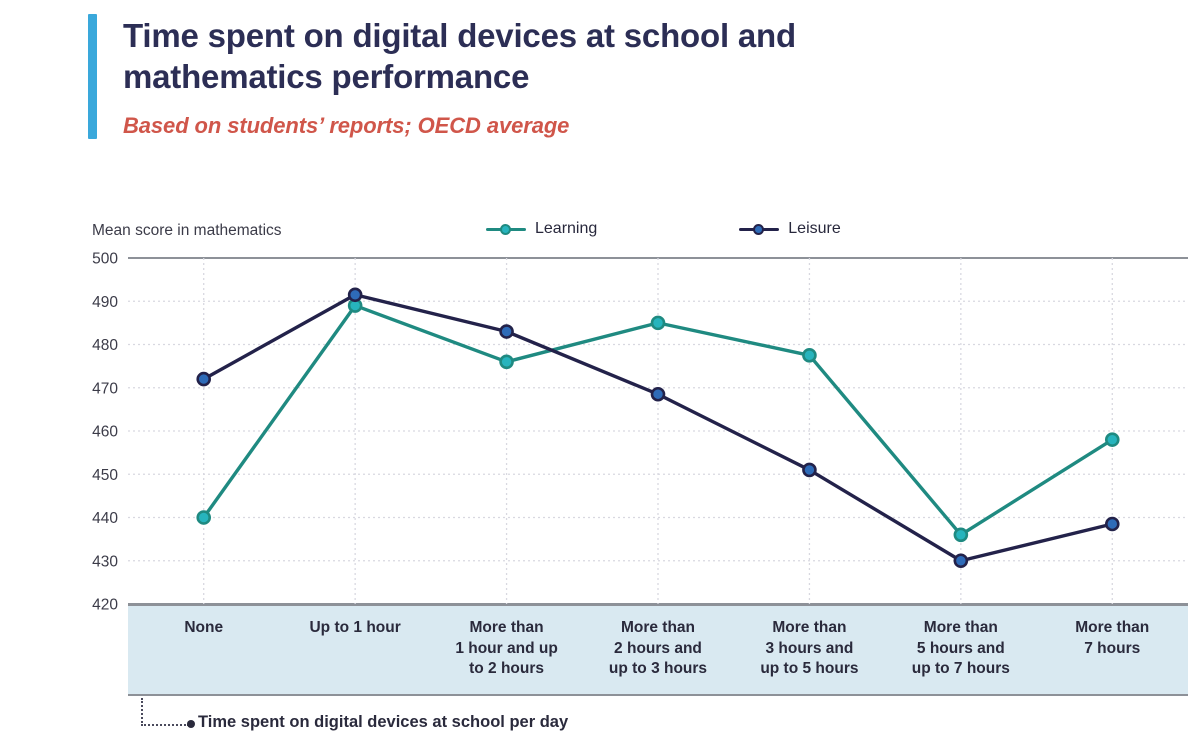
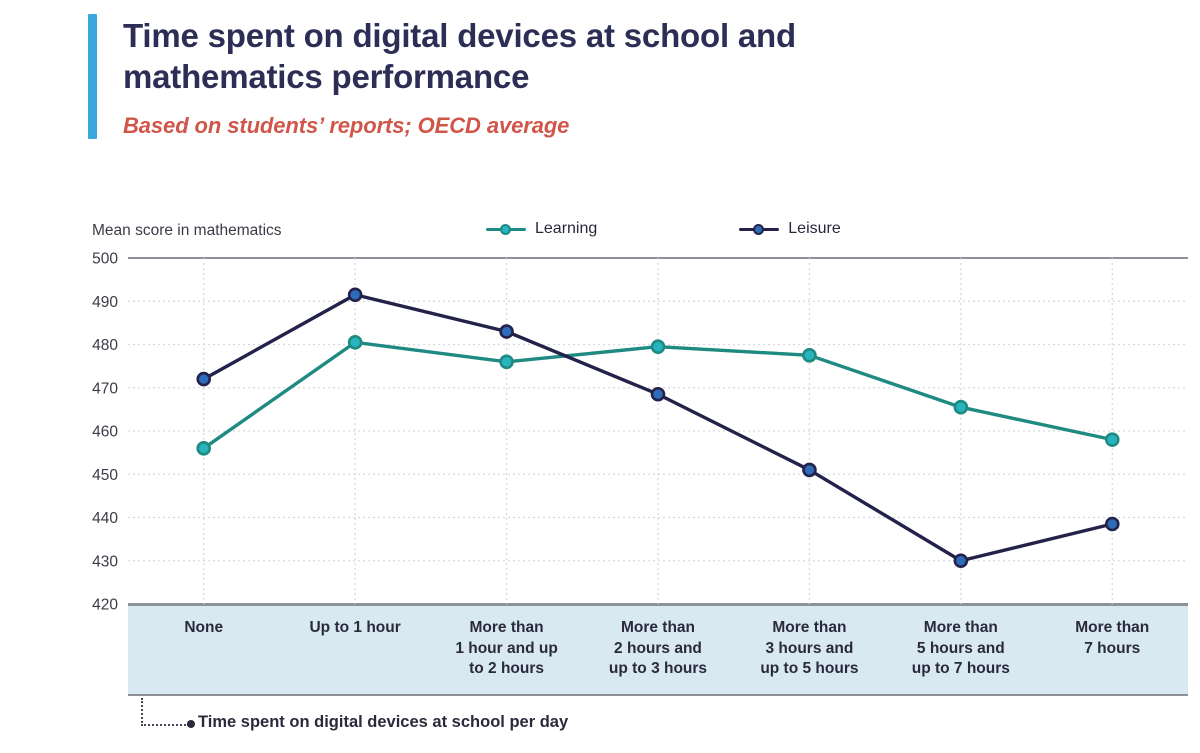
Learning/None: 440 -> 456
Learning/Up to 1 hour: 489 -> 480
Learning/More than 2 hours and up to 3 hours: 485 -> 480
Learning/More than 5 hours and up to 7 hours: 436 -> 466
